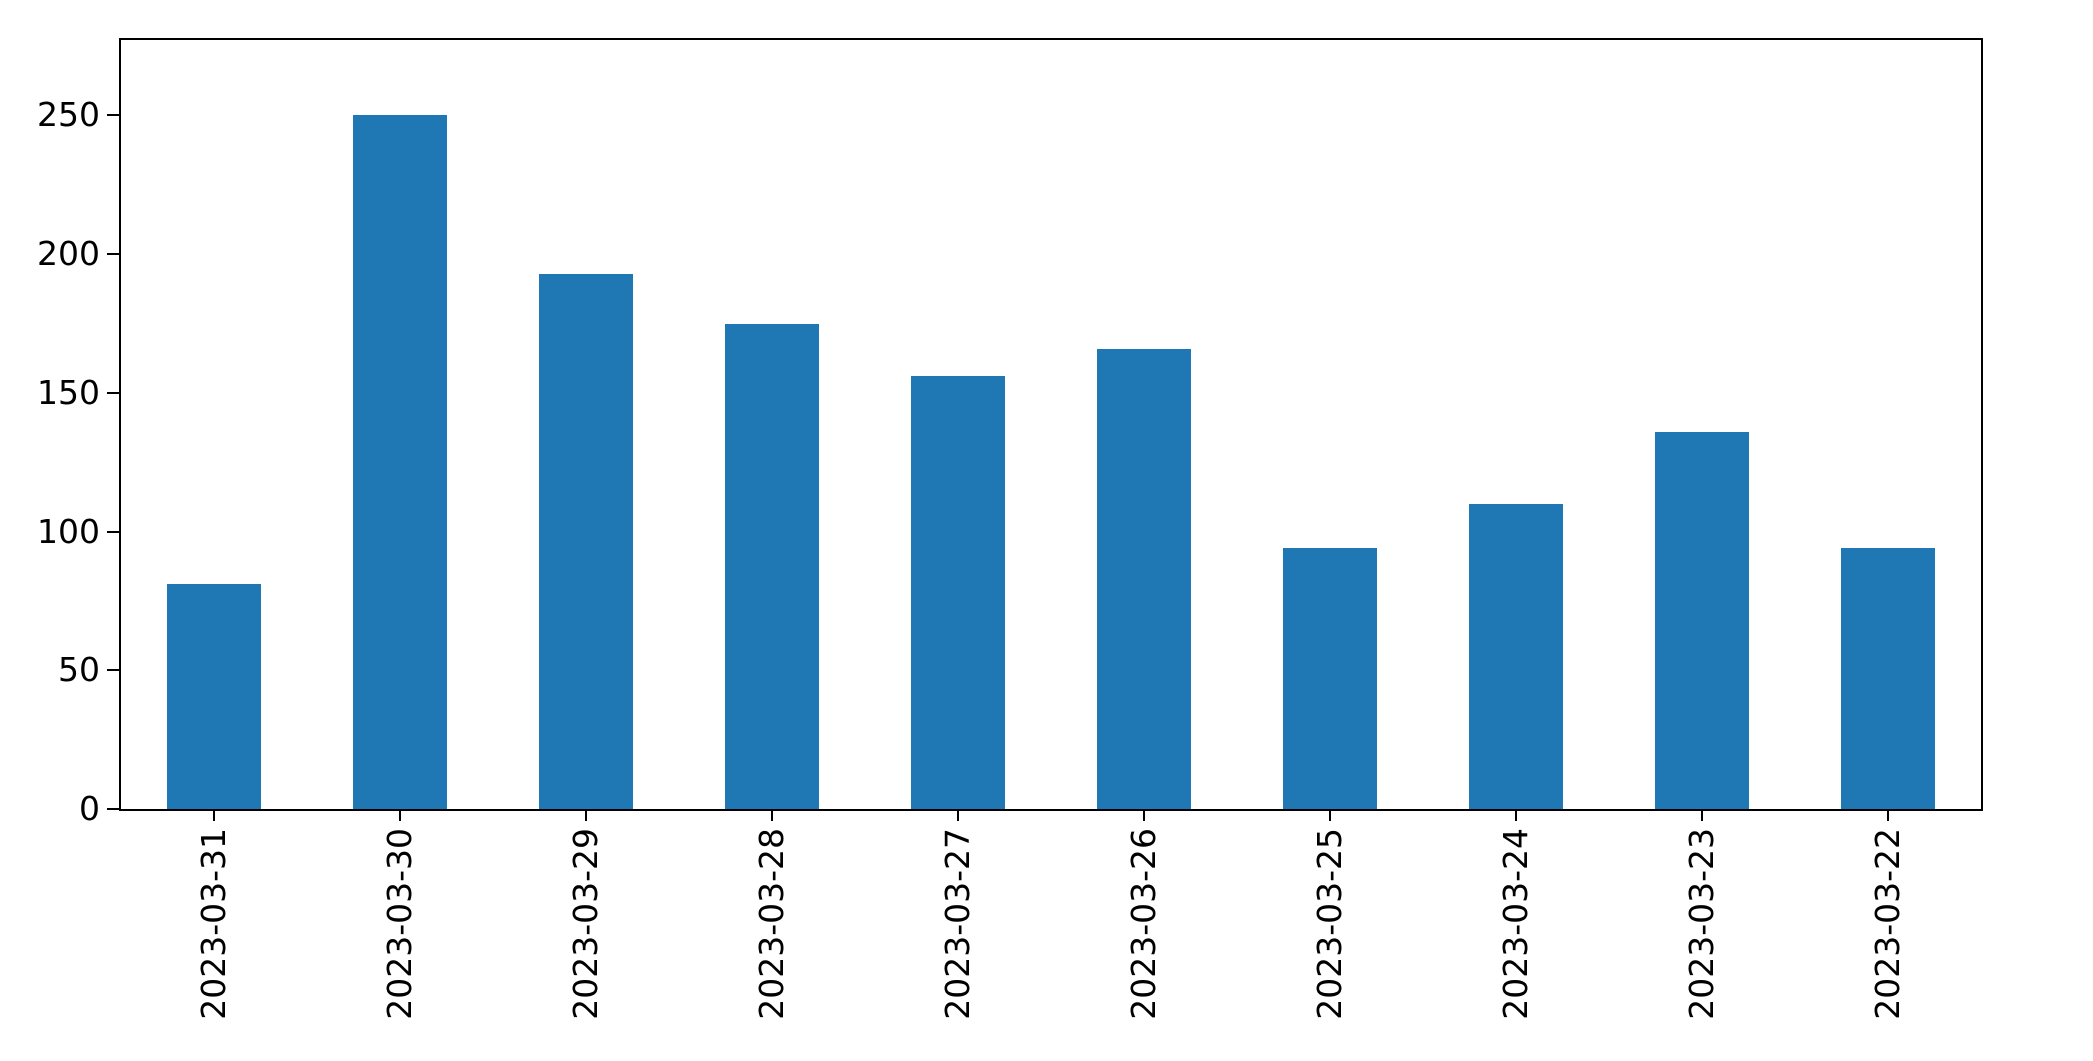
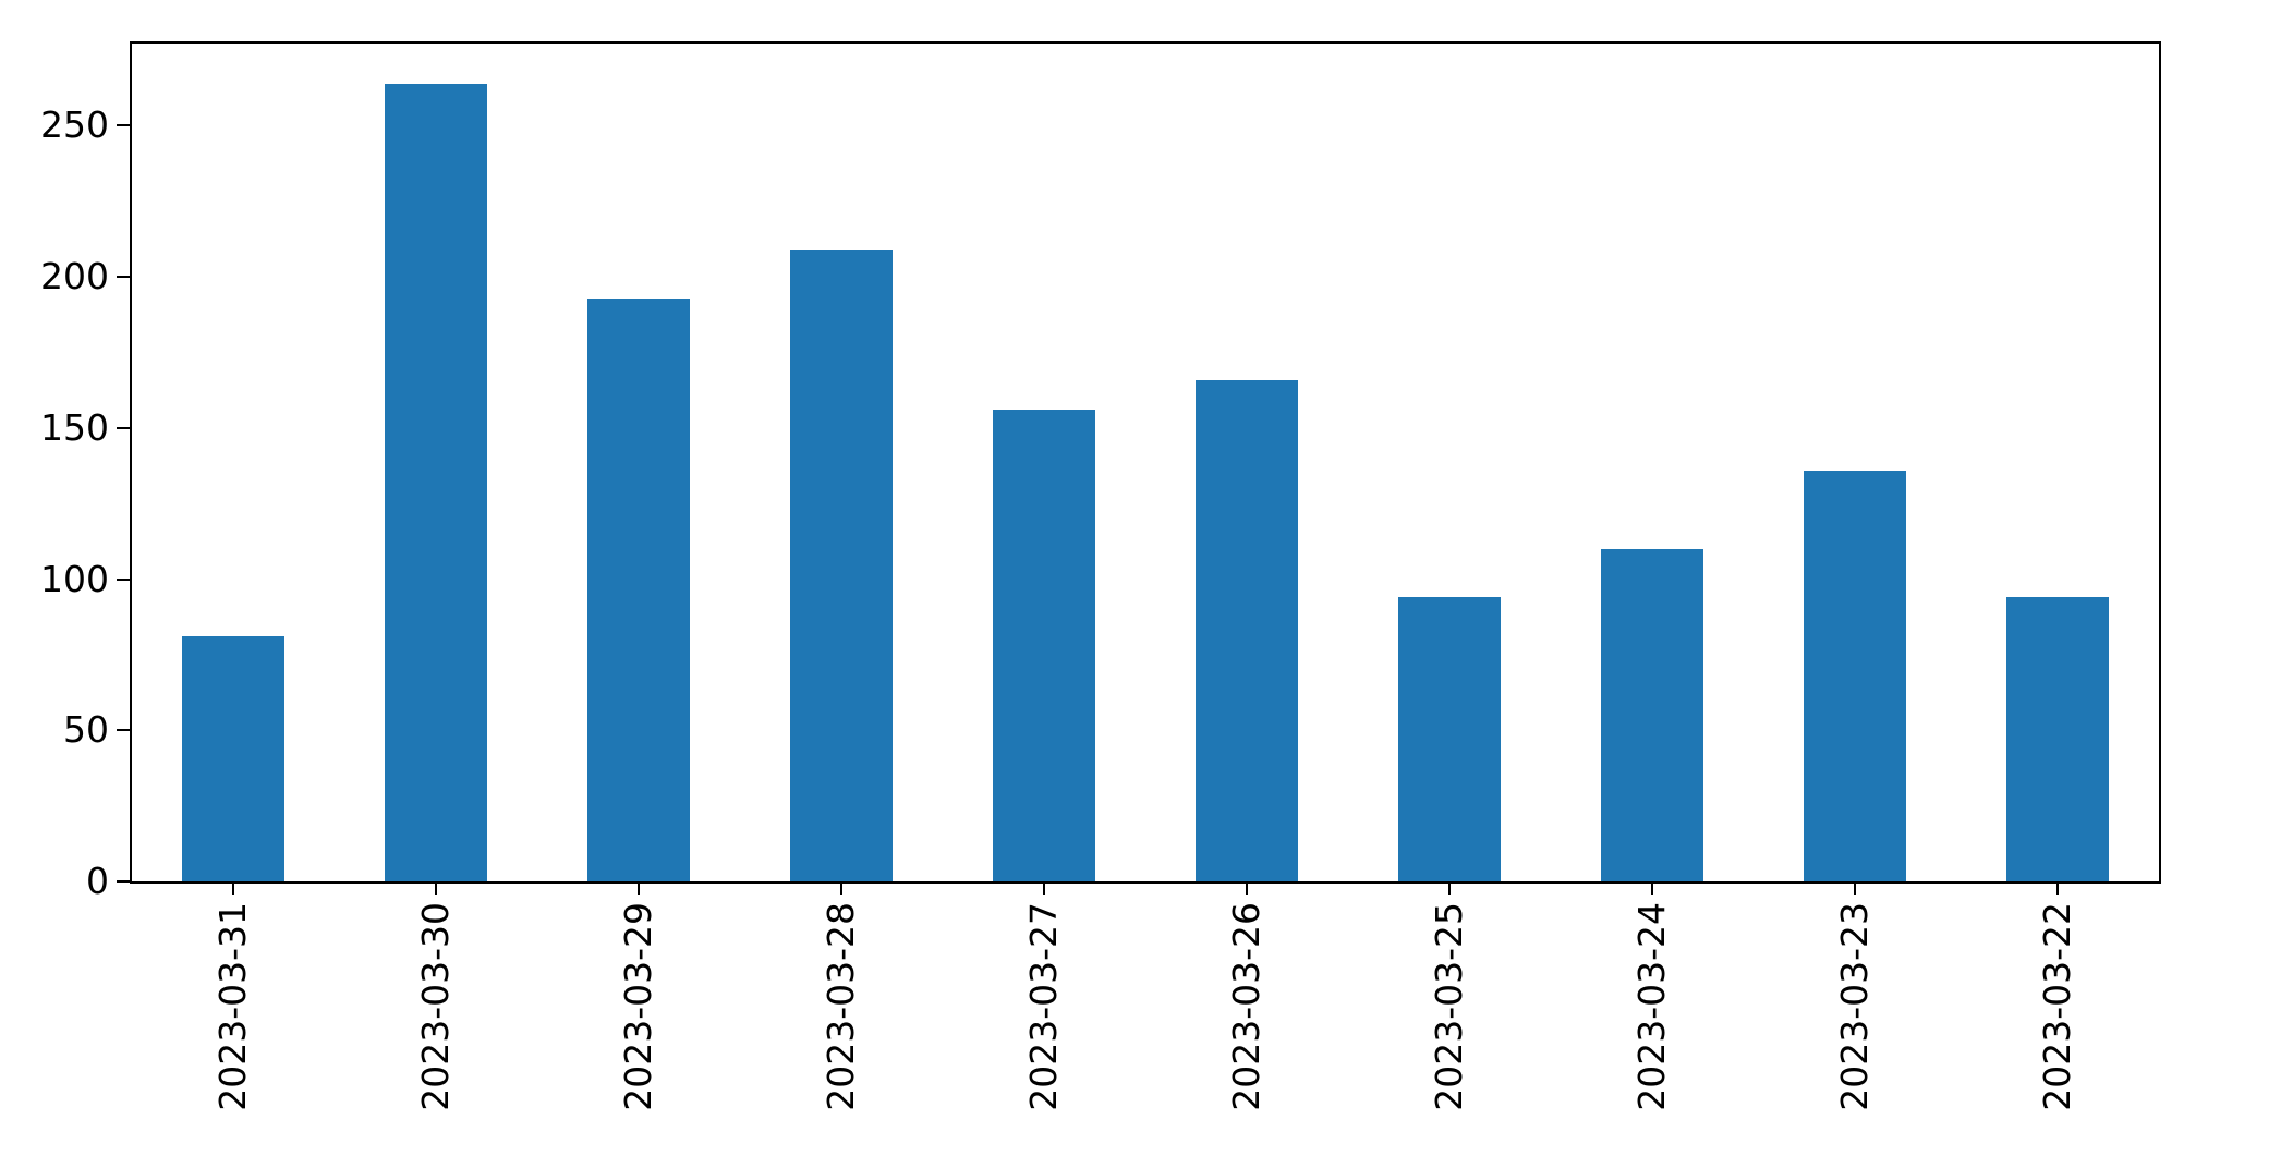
2023-03-30: 250 -> 264
2023-03-28: 175 -> 209
